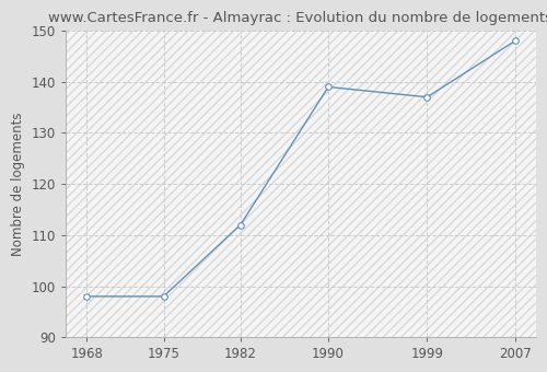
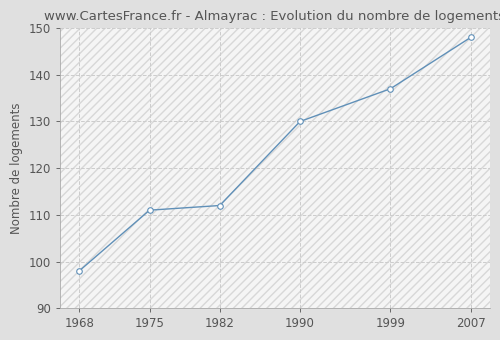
1975: 98 -> 111
1990: 139 -> 130
